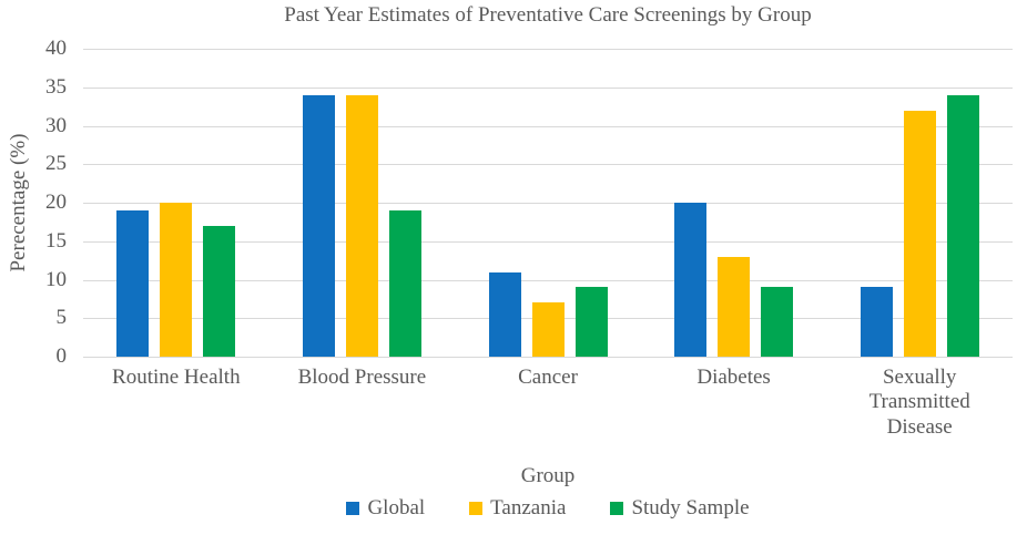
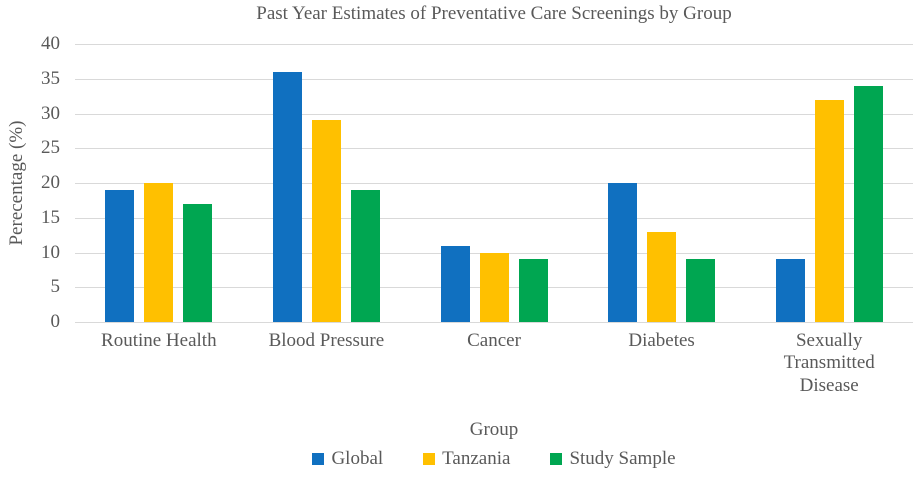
Global/Blood Pressure: 34 -> 36
Tanzania/Blood Pressure: 34 -> 29
Tanzania/Cancer: 7 -> 10
